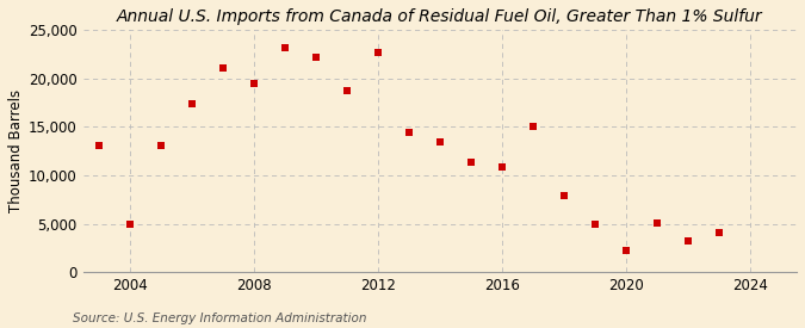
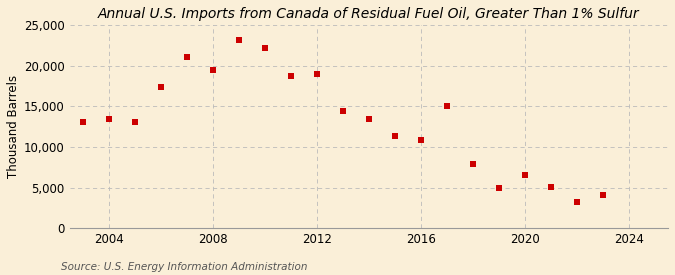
2004: 5,000 -> 13,400
2012: 22,600 -> 18,900
2020: 2,200 -> 6,600
